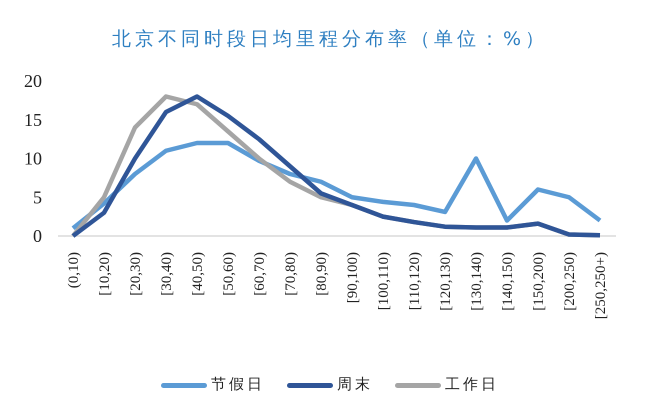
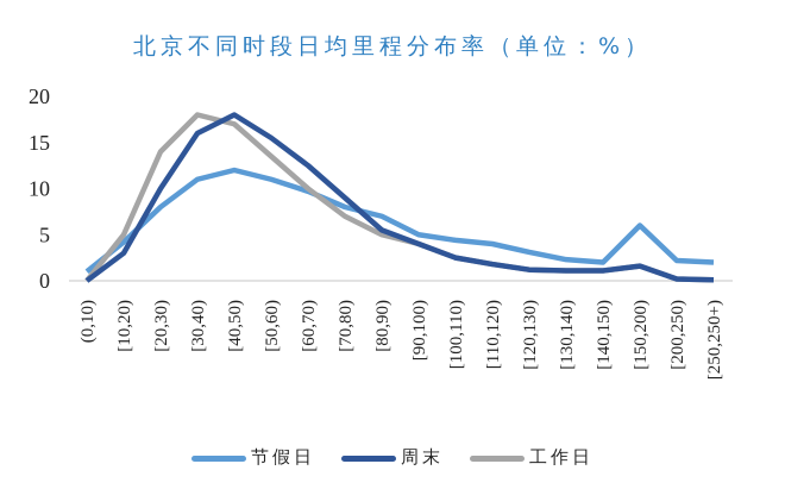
节假日/[50,60): 12 -> 11
节假日/[130,140): 10 -> 2
节假日/[200,250): 5 -> 2
